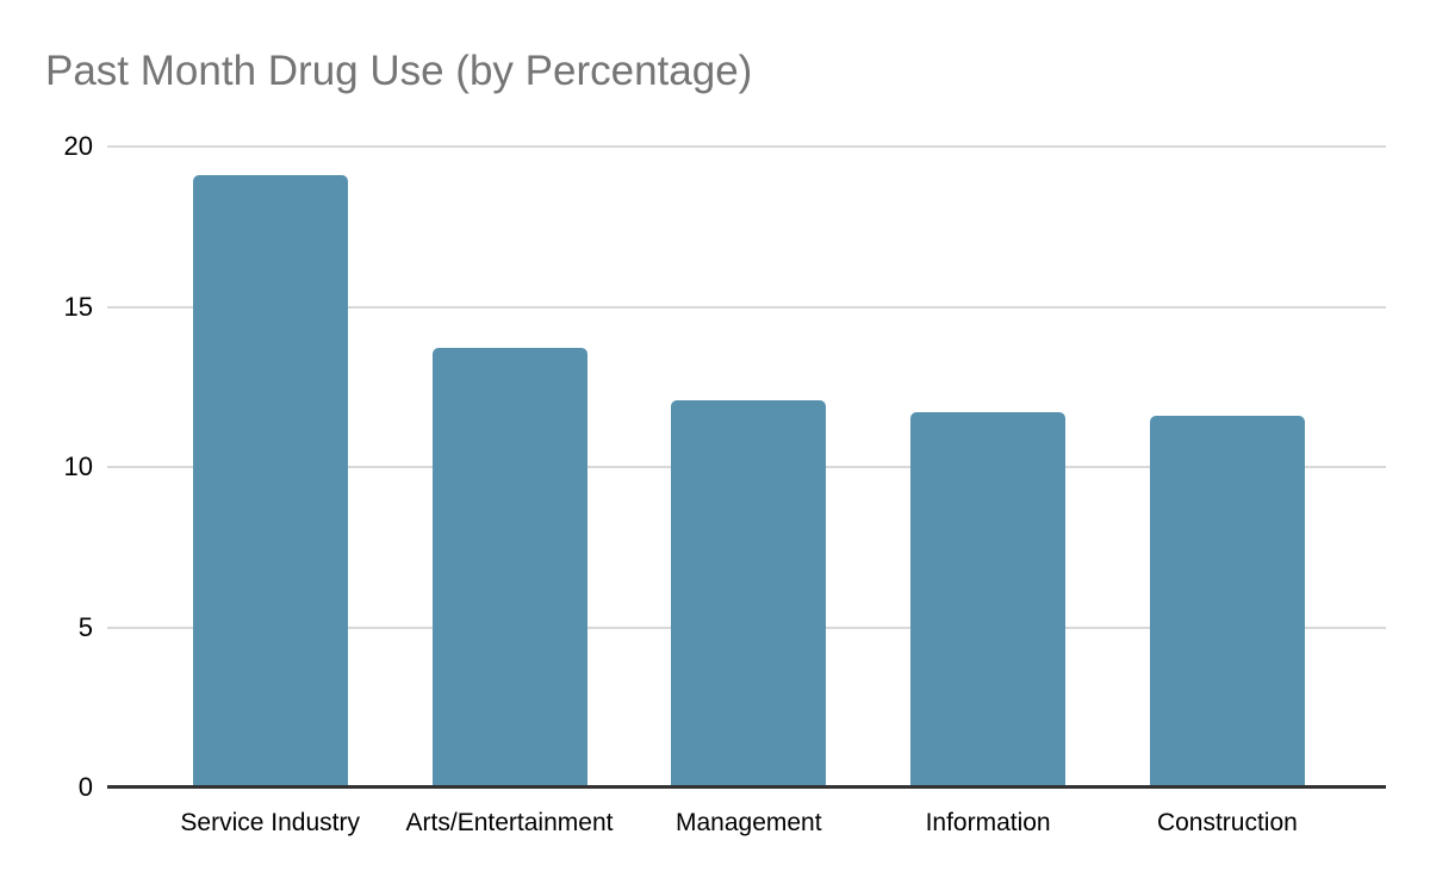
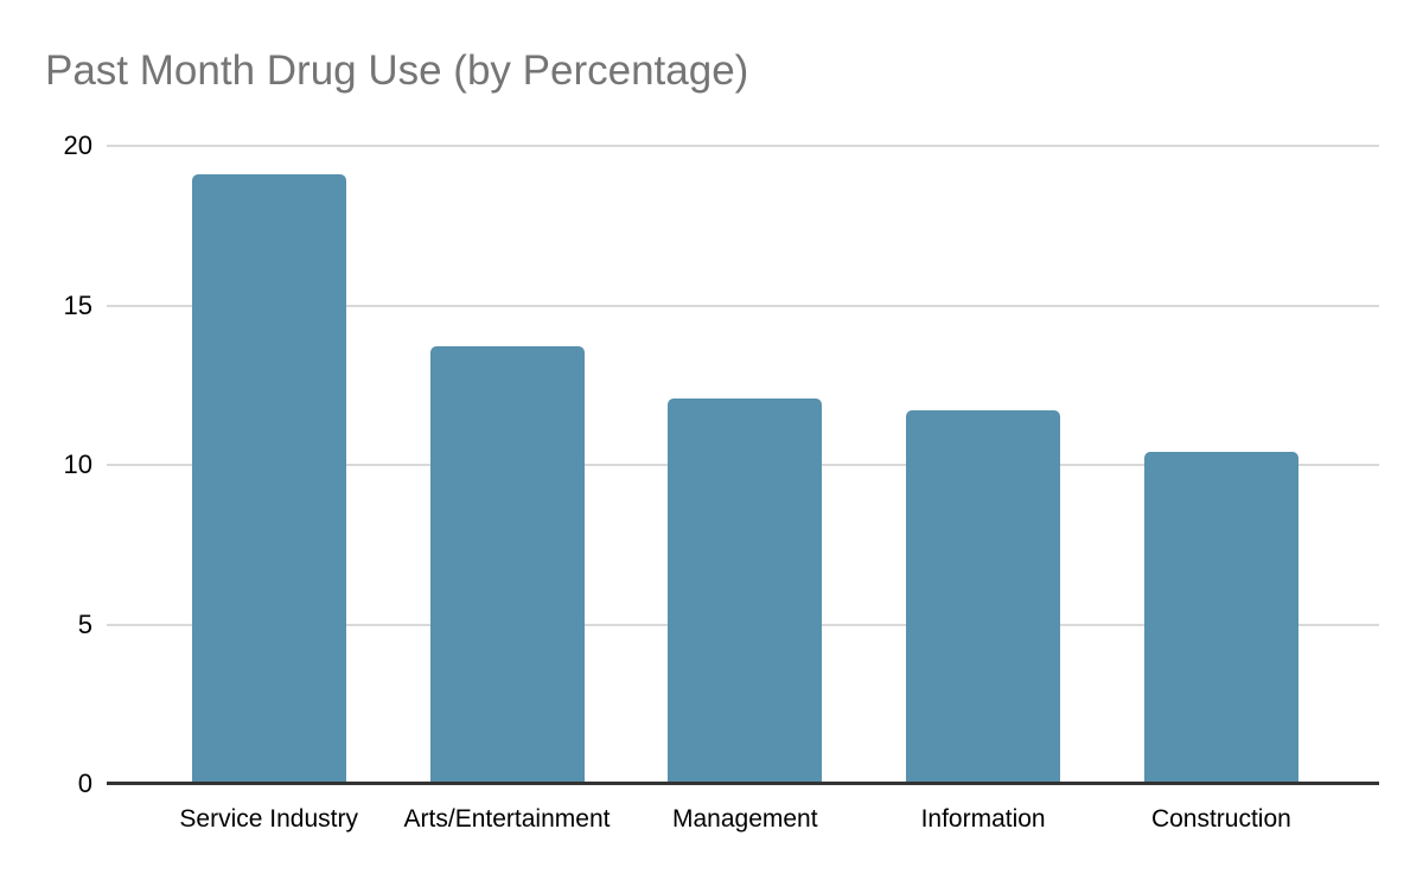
Construction: 11.6 -> 10.4
